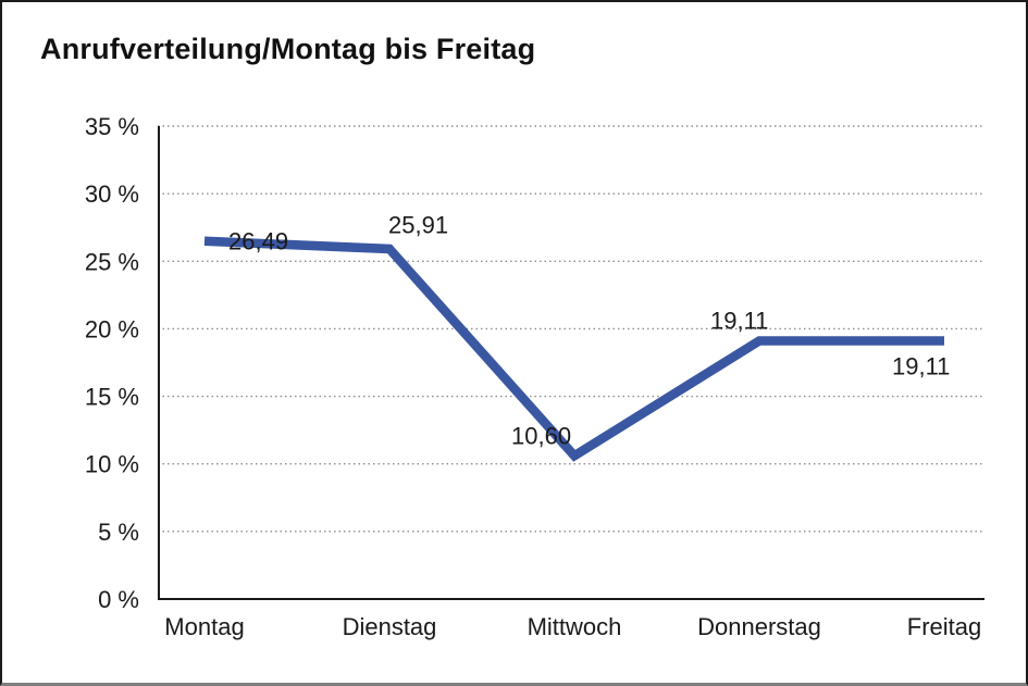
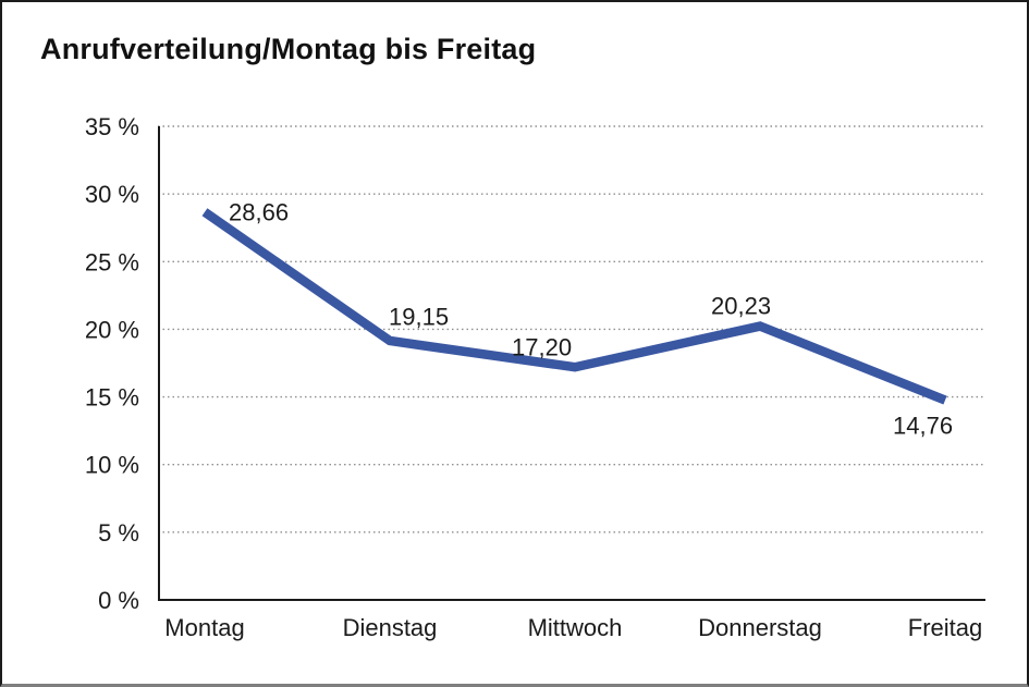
Montag: 26,49 -> 28,66
Dienstag: 25,91 -> 19,15
Mittwoch: 10,60 -> 17,20
Donnerstag: 19,11 -> 20,23
Freitag: 19,11 -> 14,76
